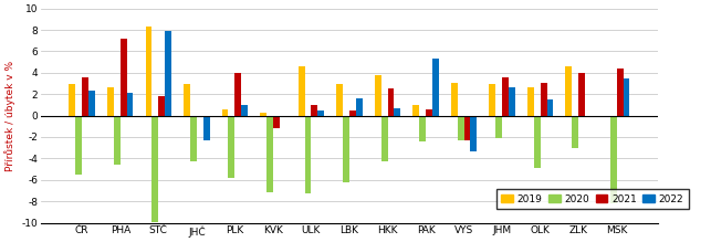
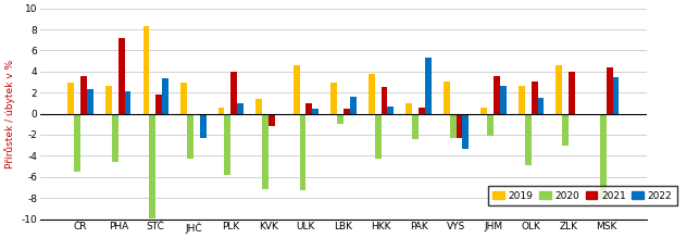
2022/STČ: 7.9 -> 3.4
2019/KVK: 0.3 -> 1.4
2020/LBK: -6.2 -> -1.0
2019/JHM: 2.9 -> 0.6
